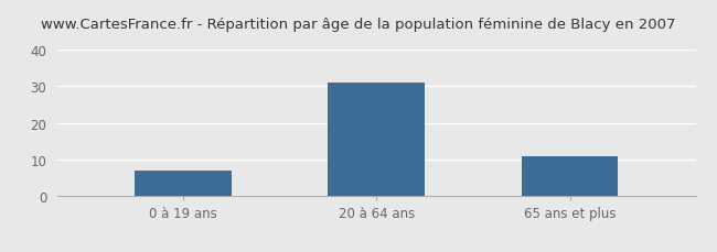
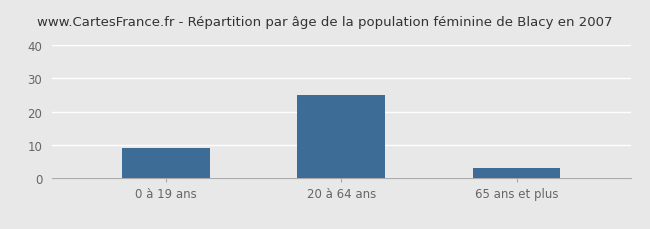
0 à 19 ans: 7 -> 9
20 à 64 ans: 31 -> 25
65 ans et plus: 11 -> 3
